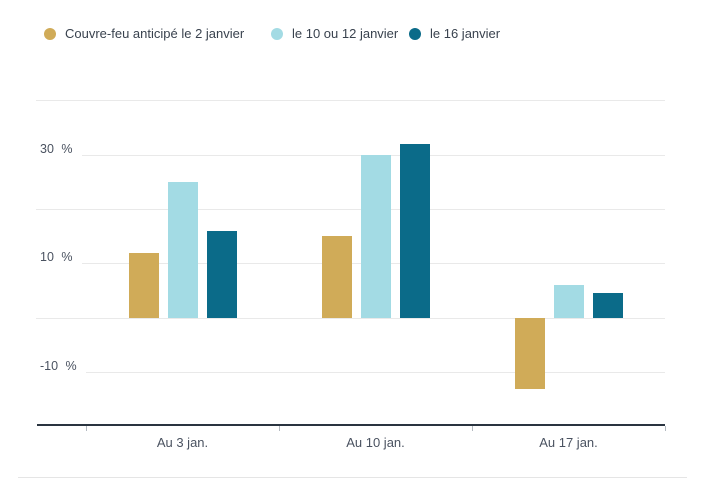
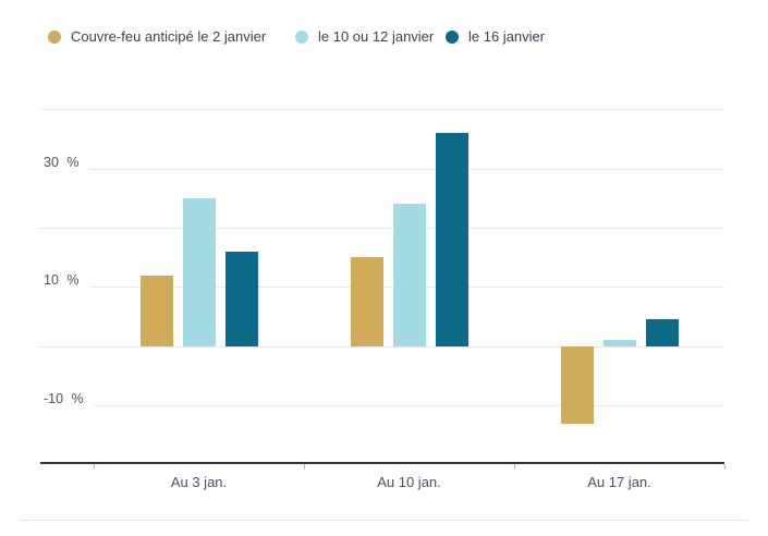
le 10 ou 12 janvier/Au 10 jan.: 30% -> 24%
le 16 janvier/Au 10 jan.: 32% -> 36%
le 10 ou 12 janvier/Au 17 jan.: 6% -> 1%
